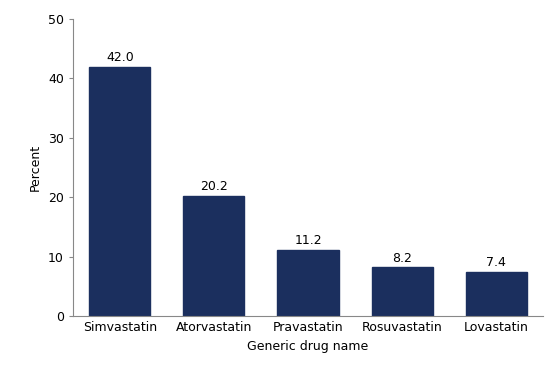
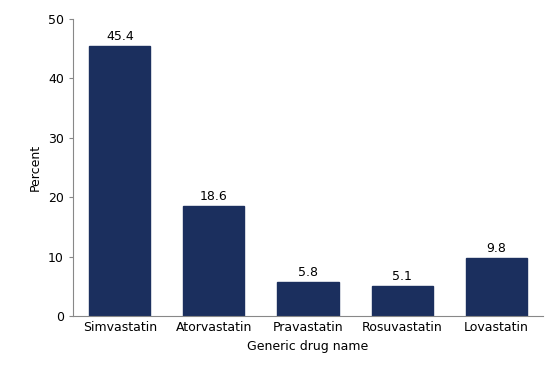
Simvastatin: 42.0 -> 45.4
Atorvastatin: 20.2 -> 18.6
Pravastatin: 11.2 -> 5.8
Rosuvastatin: 8.2 -> 5.1
Lovastatin: 7.4 -> 9.8
